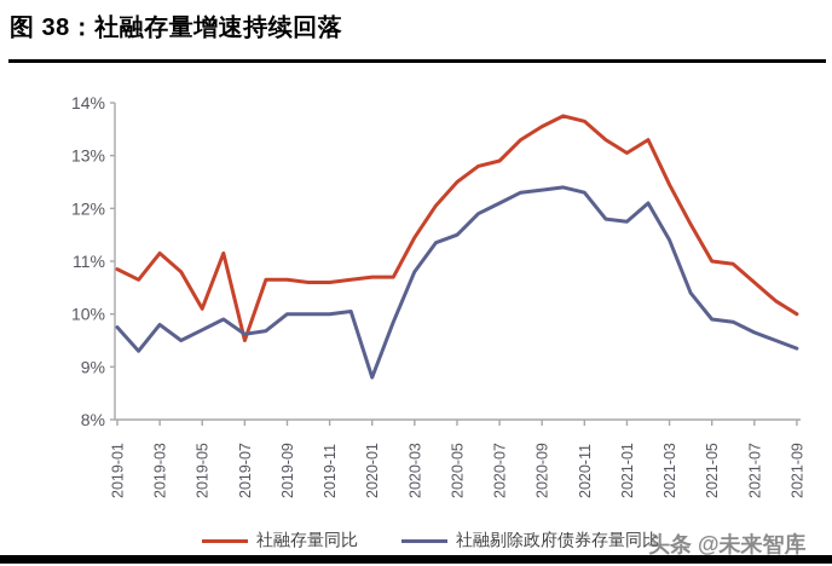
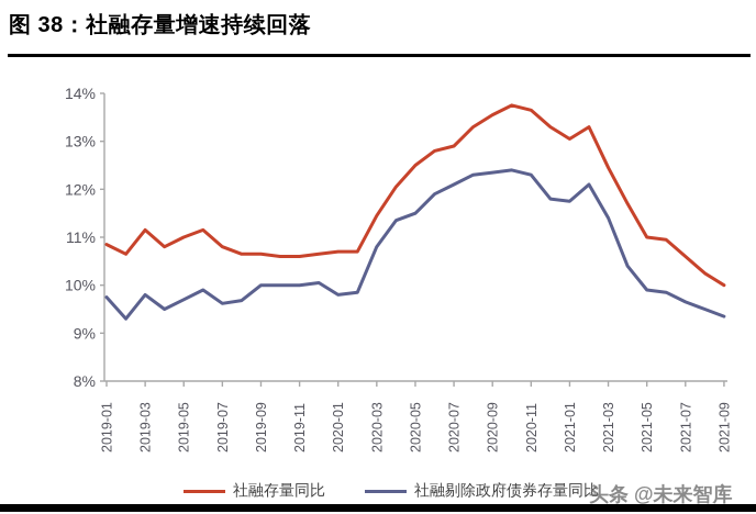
社融存量同比/2019-05: 10.1% -> 11.0%
社融存量同比/2019-07: 9.5% -> 10.8%
社融剔除政府债券存量同比/2020-01: 8.8% -> 9.8%
